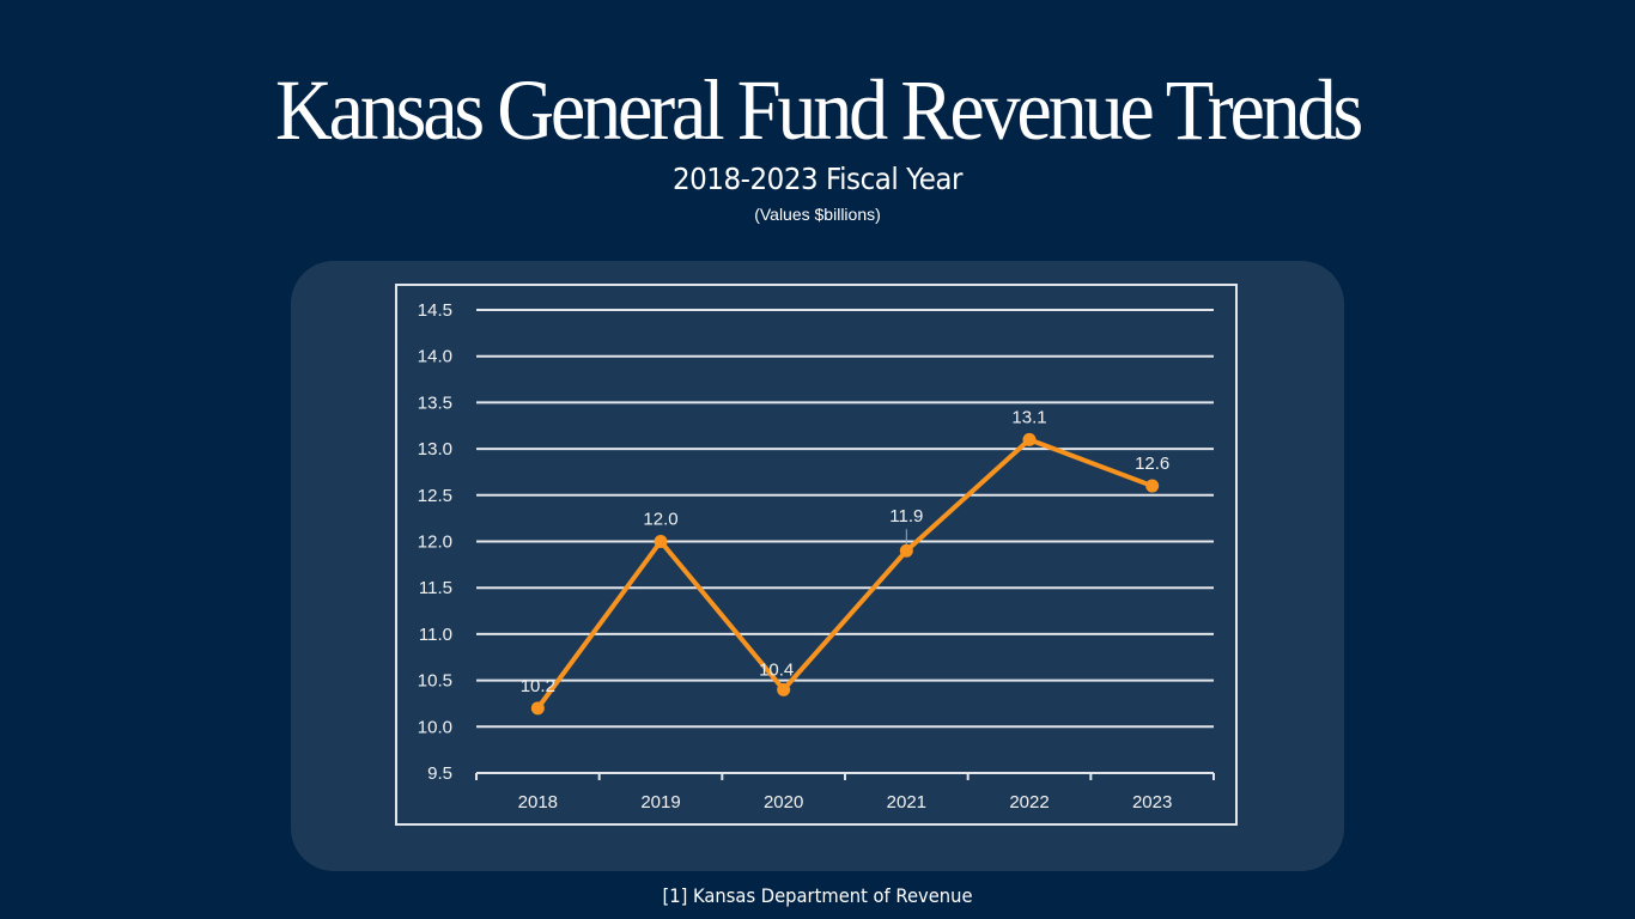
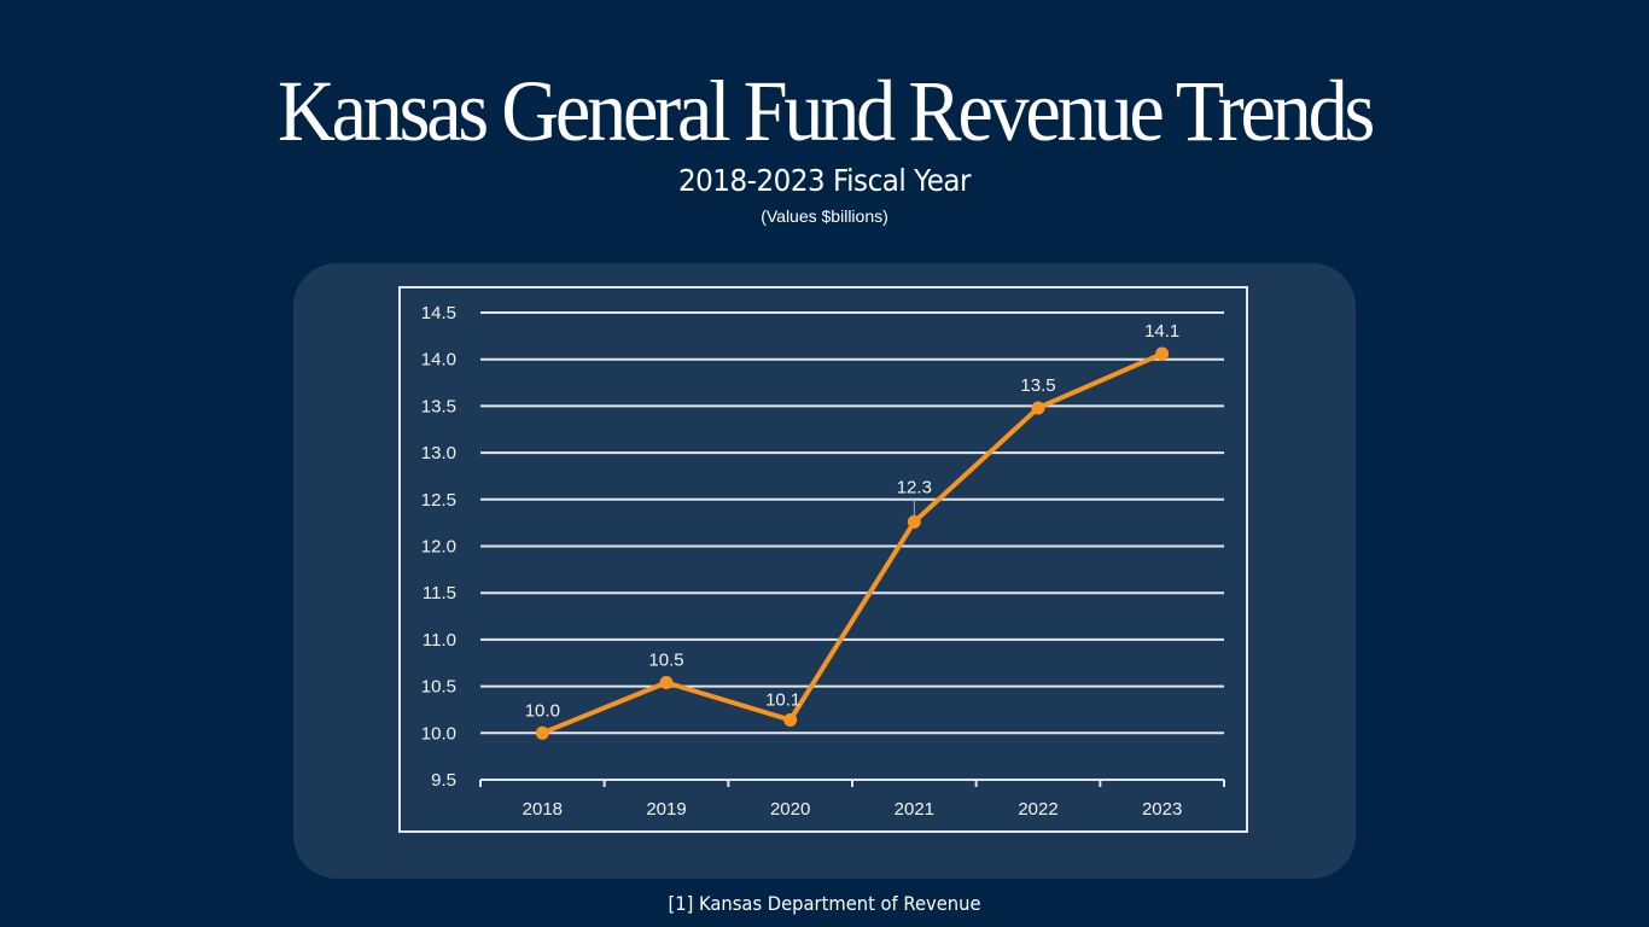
2018: 10.2 -> 10.0
2019: 12.0 -> 10.5
2020: 10.4 -> 10.1
2021: 11.9 -> 12.3
2022: 13.1 -> 13.5
2023: 12.6 -> 14.1
